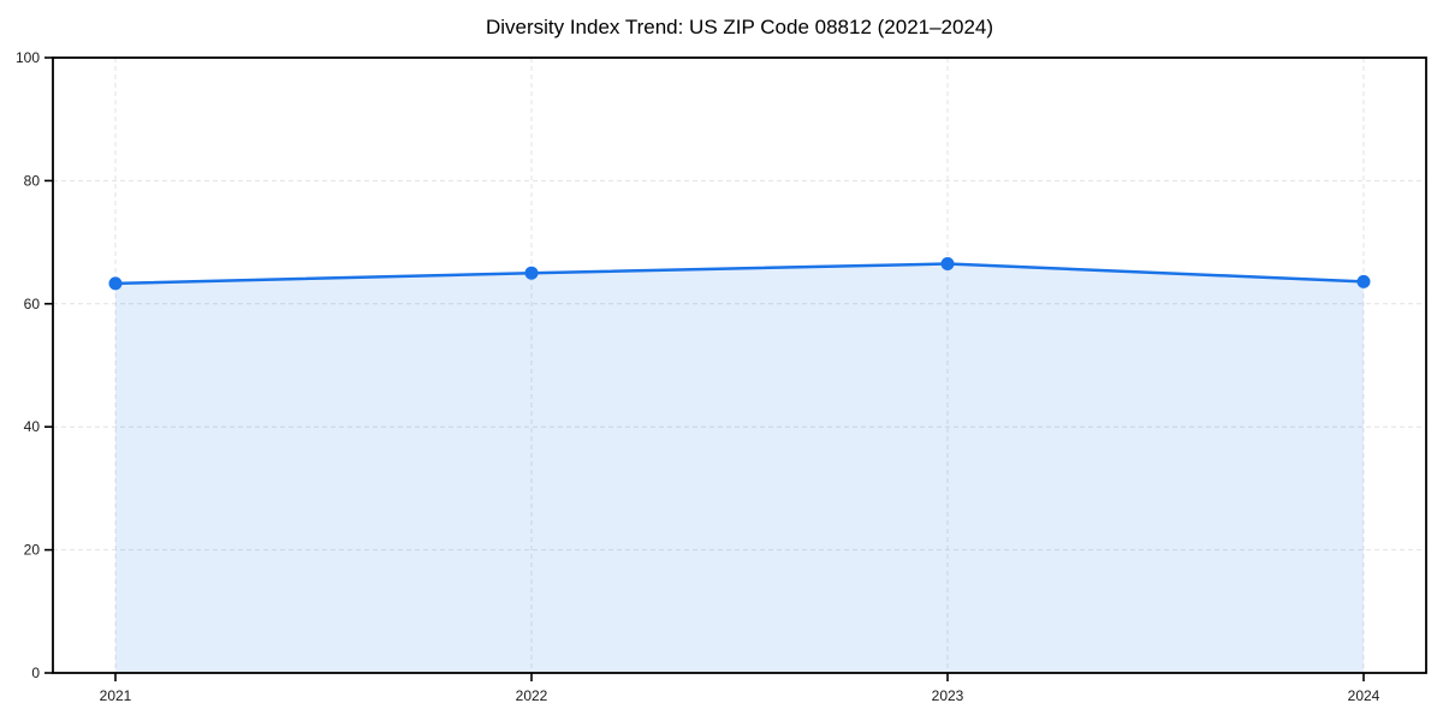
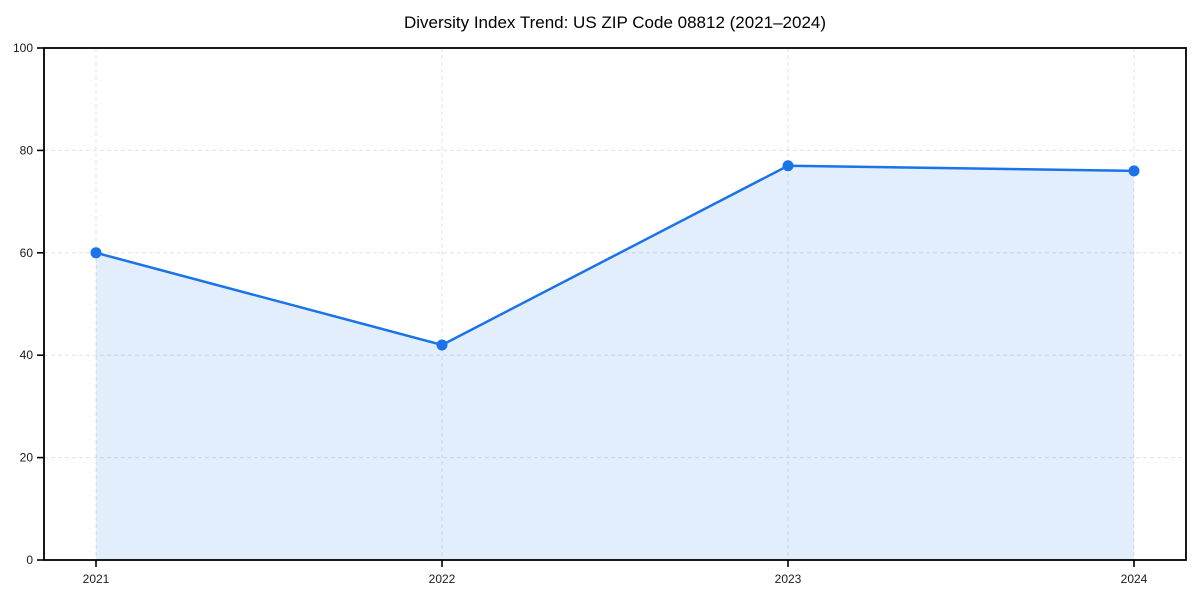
2021: 63 -> 60
2022: 65 -> 42
2023: 66 -> 77
2024: 64 -> 76
